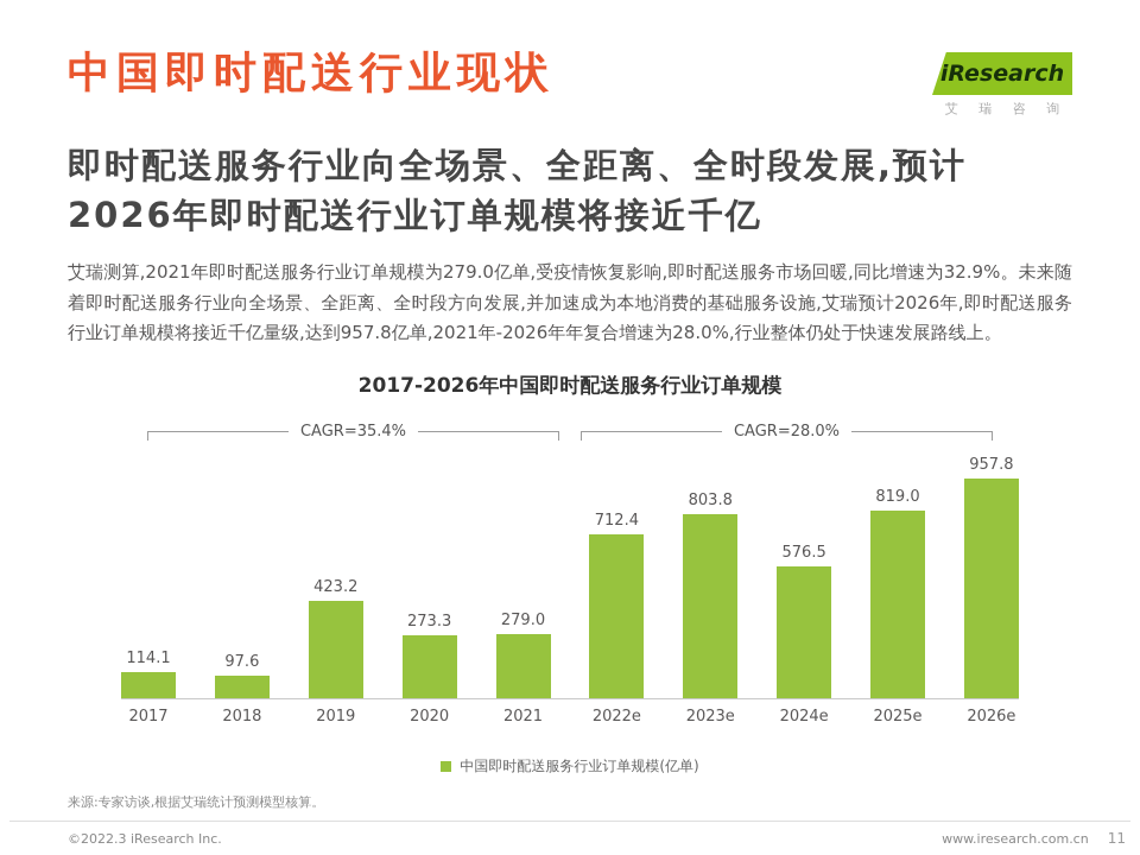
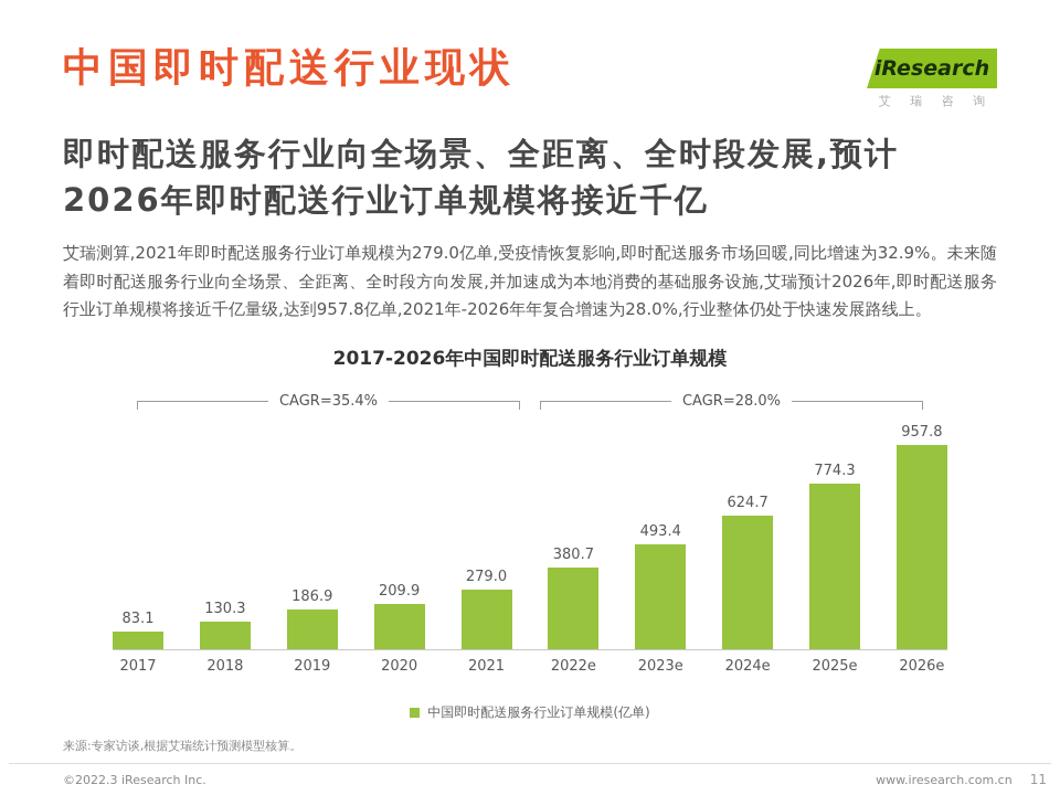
2017: 114.1 -> 83.1
2018: 97.6 -> 130.3
2019: 423.2 -> 186.9
2020: 273.3 -> 209.9
2022e: 712.4 -> 380.7
2023e: 803.8 -> 493.4
2024e: 576.5 -> 624.7
2025e: 819.0 -> 774.3
